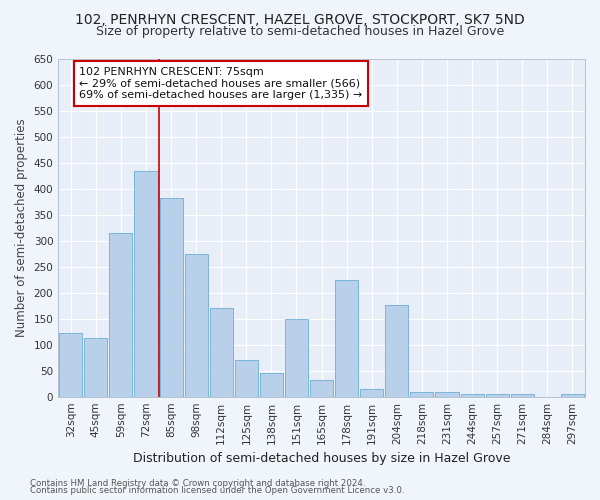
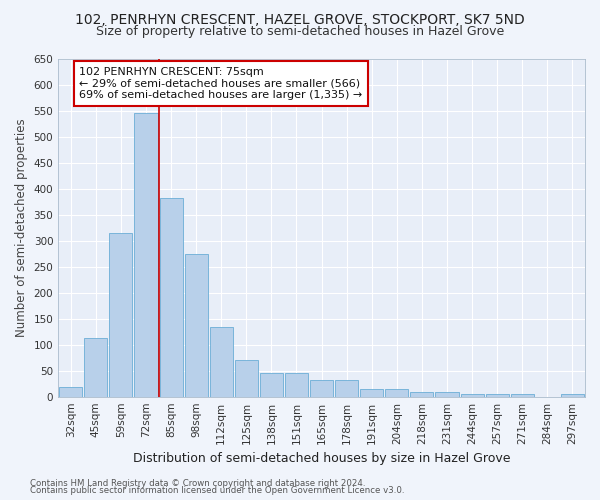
32sqm: 122 -> 18
72sqm: 434 -> 547
112sqm: 170 -> 135
151sqm: 150 -> 46
178sqm: 224 -> 33
204sqm: 176 -> 14
